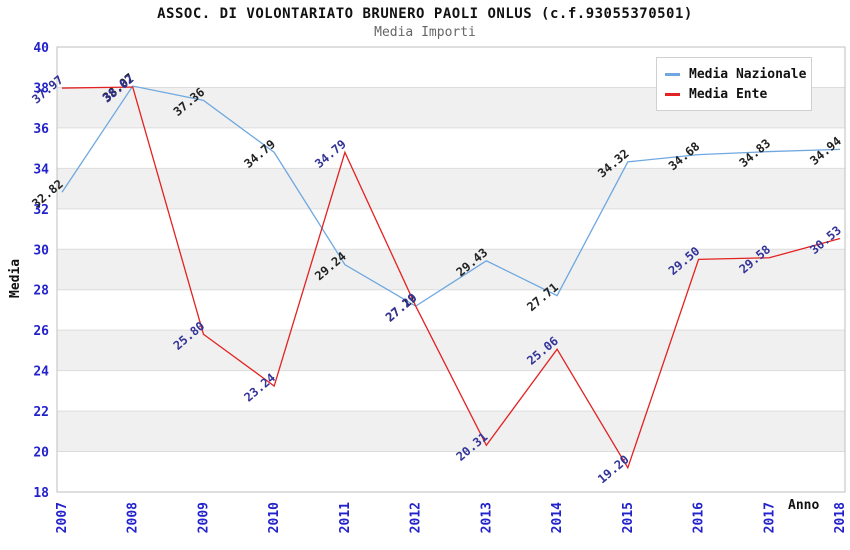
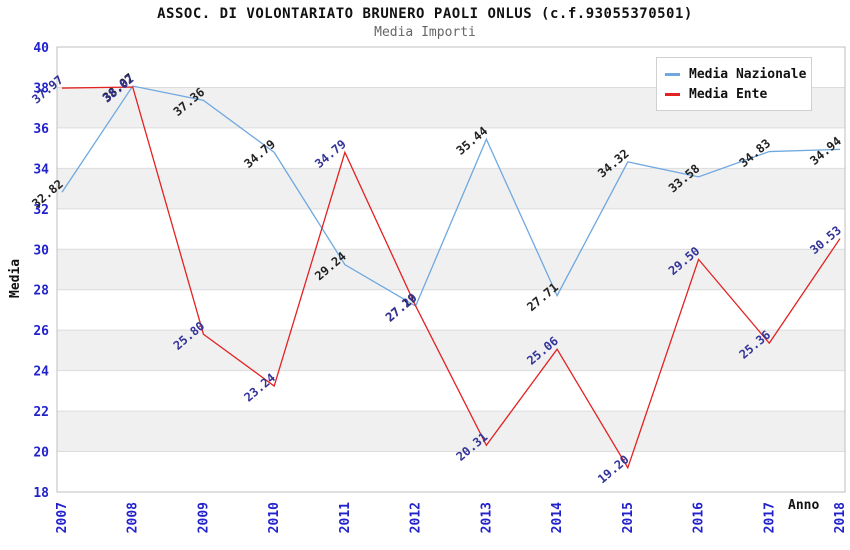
Media Nazionale/2013: 29.43 -> 35.44
Media Nazionale/2016: 34.68 -> 33.58
Media Ente/2017: 29.58 -> 25.36
